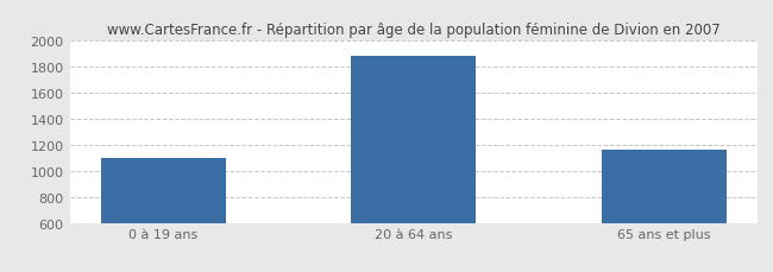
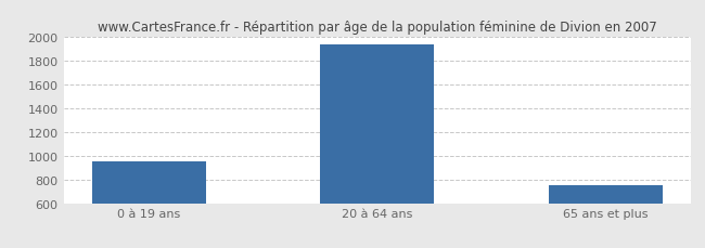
0 à 19 ans: 1100 -> 960
20 à 64 ans: 1880 -> 1930
65 ans et plus: 1160 -> 750
